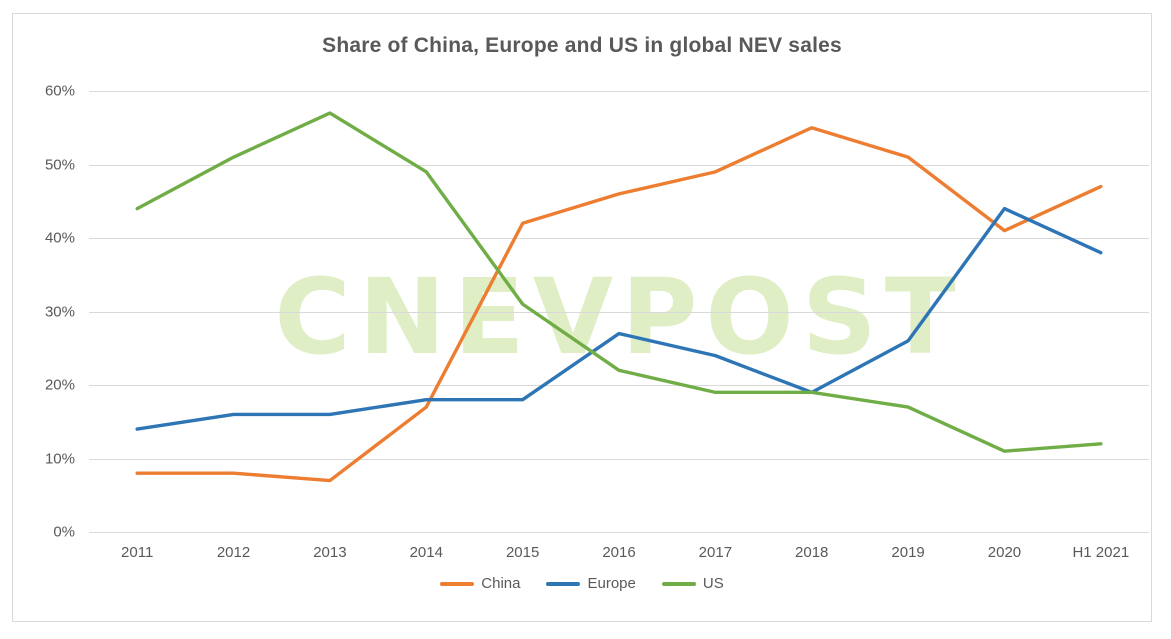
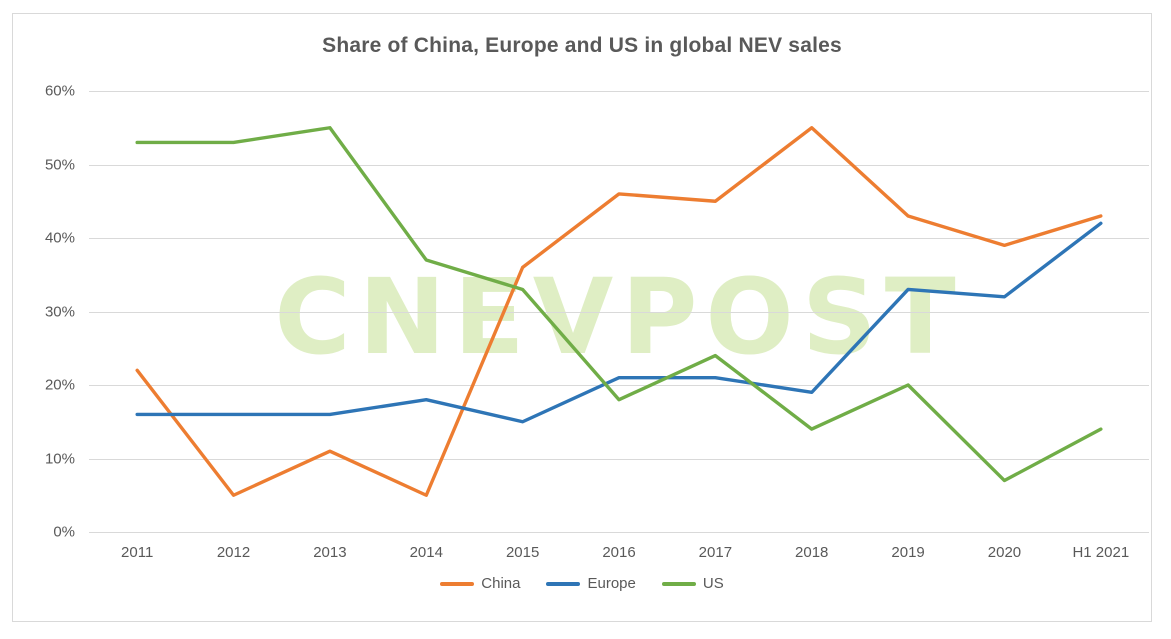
China/2011: 8% -> 22%
Europe/2011: 14% -> 16%
US/2011: 44% -> 53%
China/2012: 8% -> 5%
US/2012: 51% -> 53%
China/2013: 7% -> 11%
US/2013: 57% -> 55%
China/2014: 17% -> 5%
US/2014: 49% -> 37%
China/2015: 42% -> 36%
Europe/2015: 18% -> 15%
US/2015: 31% -> 33%
Europe/2016: 27% -> 21%
US/2016: 22% -> 18%
China/2017: 49% -> 45%
Europe/2017: 24% -> 21%
US/2017: 19% -> 24%
US/2018: 19% -> 14%
China/2019: 51% -> 43%
Europe/2019: 26% -> 33%
US/2019: 17% -> 20%
China/2020: 41% -> 39%
Europe/2020: 44% -> 32%
US/2020: 11% -> 7%
China/H1 2021: 47% -> 43%
Europe/H1 2021: 38% -> 42%
US/H1 2021: 12% -> 14%
